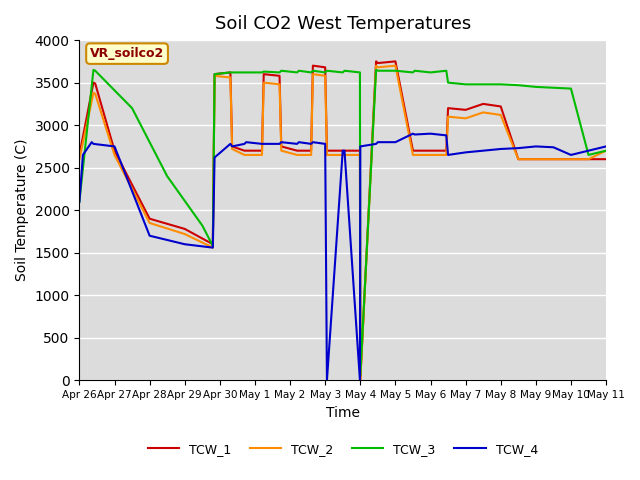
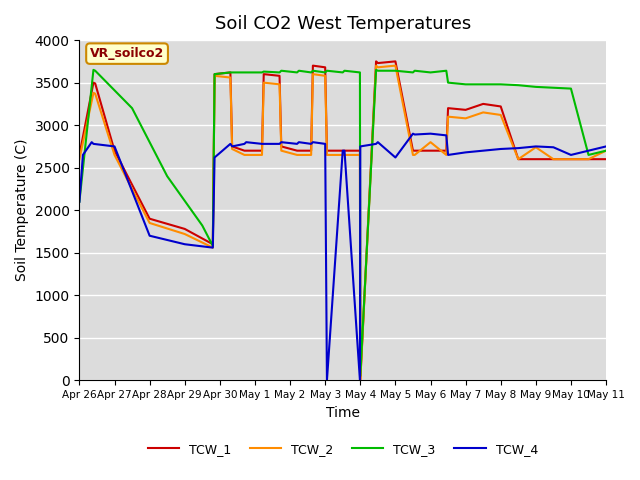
TCW_4/May 5: 2800 -> 2620
TCW_2/May 6: 2650 -> 2800
TCW_2/May 9: 2600 -> 2740
